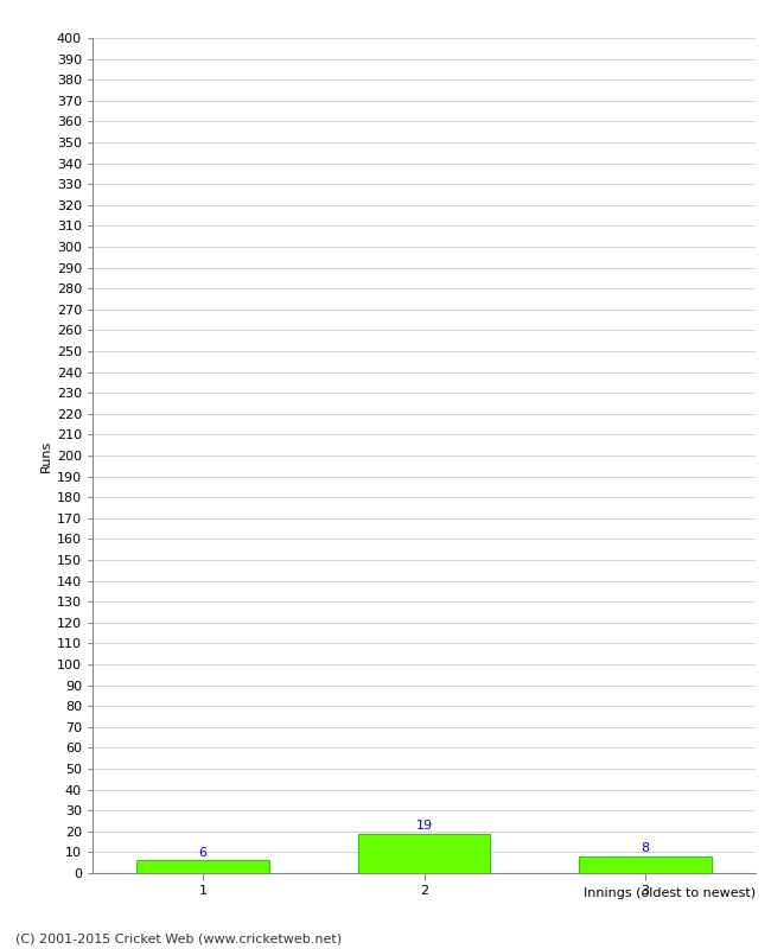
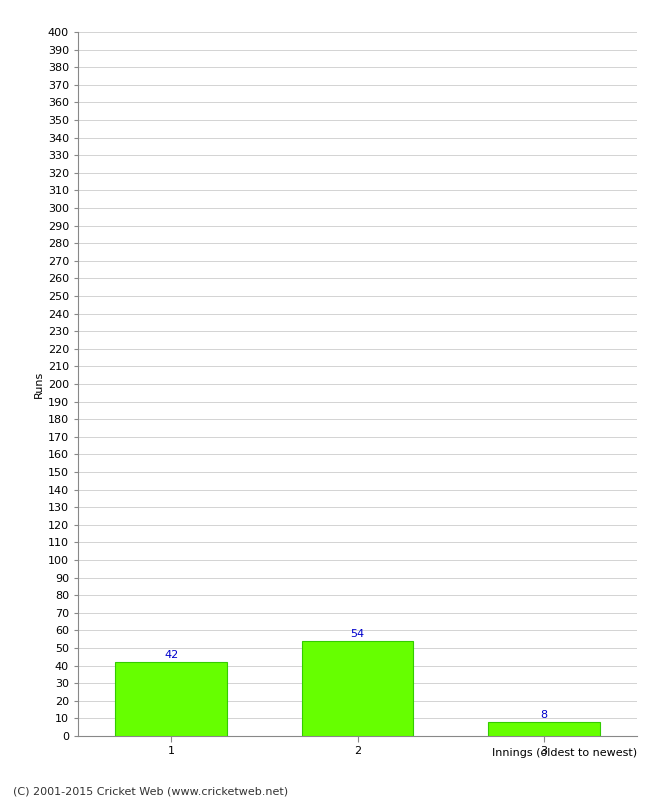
1: 6 -> 42
2: 19 -> 54
